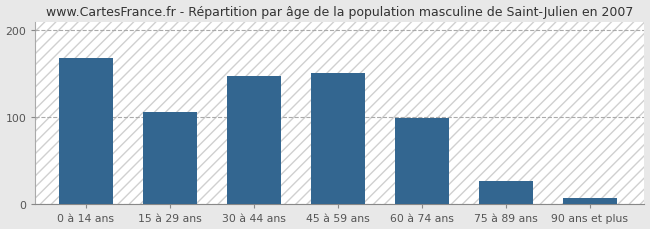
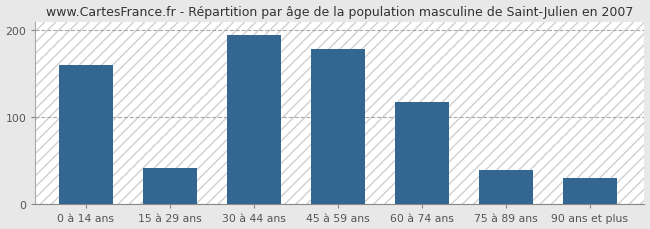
0 à 14 ans: 168 -> 160
15 à 29 ans: 106 -> 42
30 à 44 ans: 148 -> 194
45 à 59 ans: 151 -> 178
60 à 74 ans: 99 -> 118
75 à 89 ans: 27 -> 40
90 ans et plus: 7 -> 30
